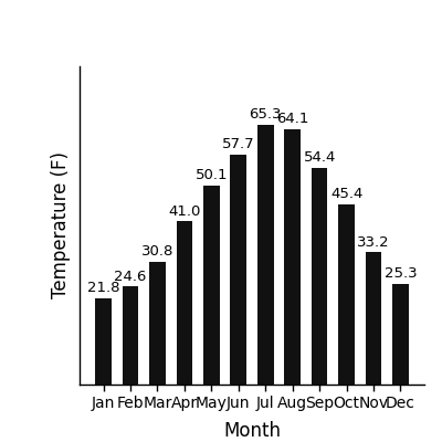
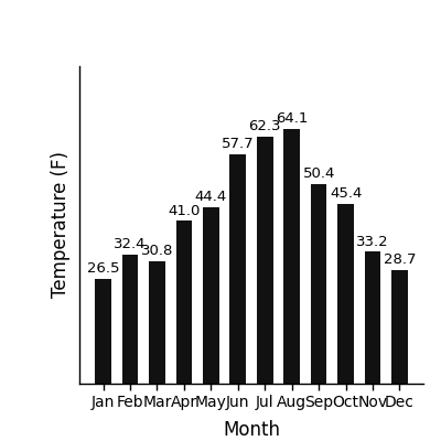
Jan: 21.8 -> 26.5
Feb: 24.6 -> 32.4
May: 50.1 -> 44.4
Jul: 65.3 -> 62.3
Sep: 54.4 -> 50.4
Dec: 25.3 -> 28.7
